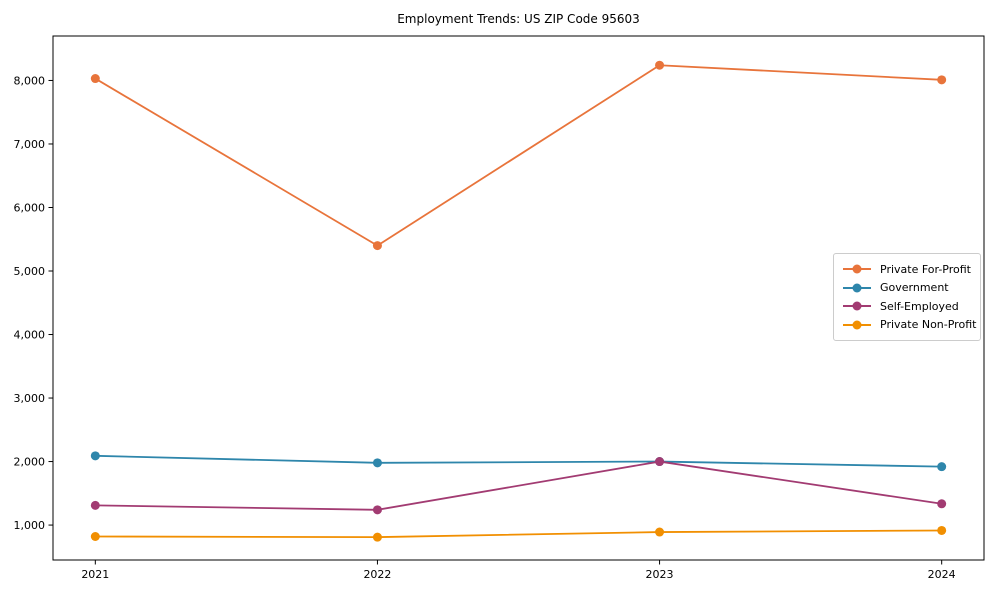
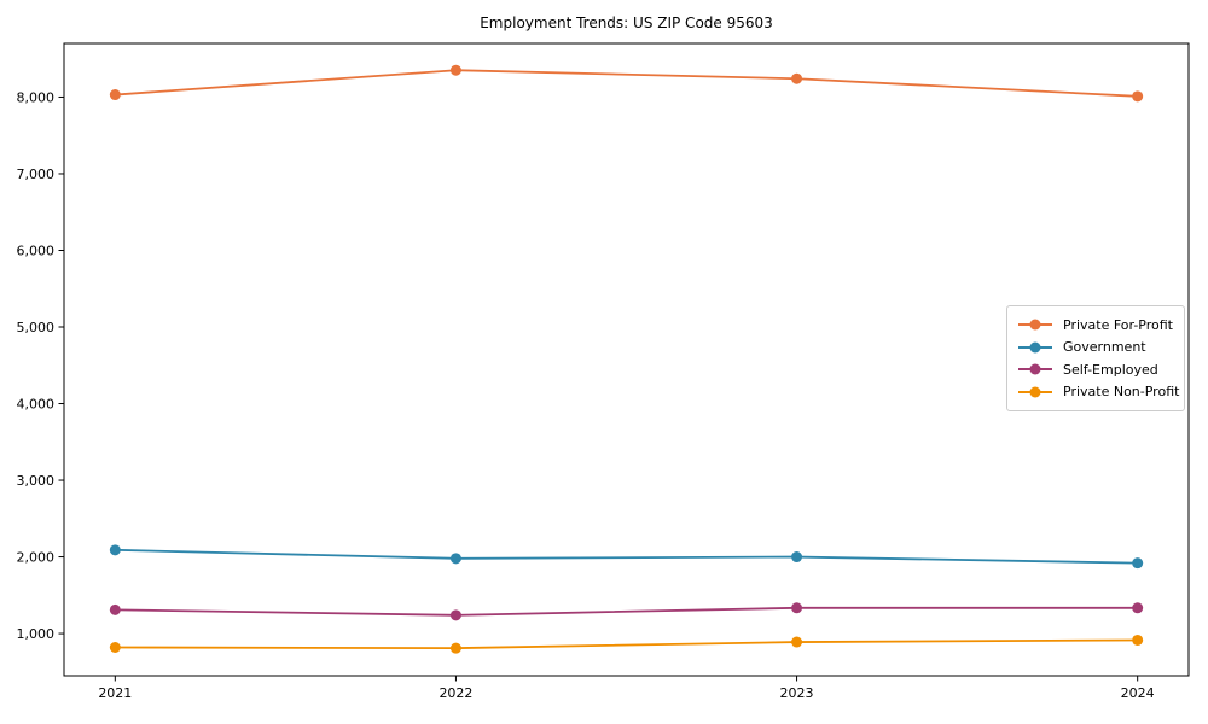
Private For-Profit/2022: 5400 -> 8400
Self-Employed/2023: 2000 -> 1300
